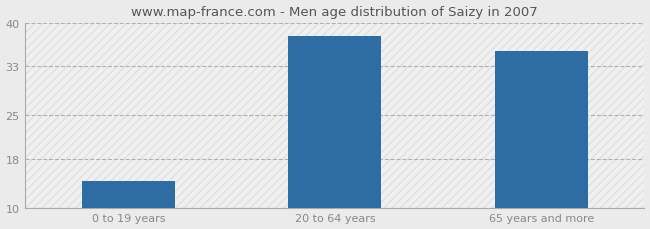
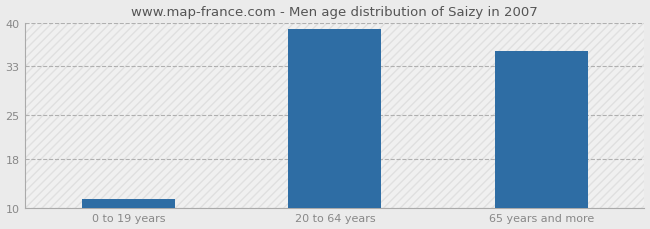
0 to 19 years: 14.4 -> 11.5
20 to 64 years: 37.8 -> 39.0
